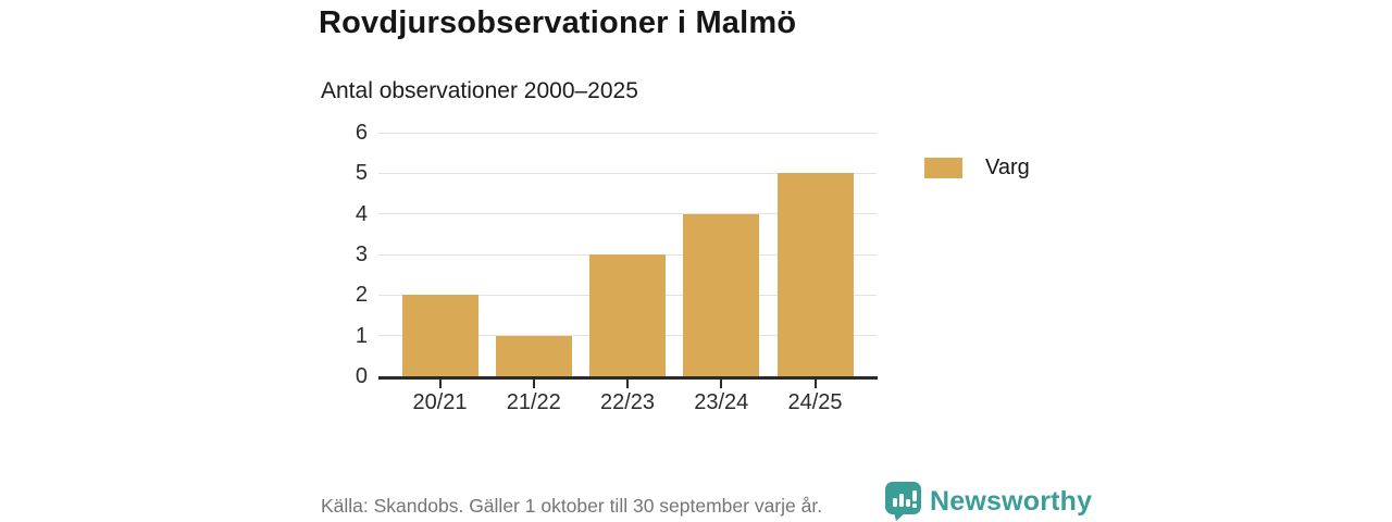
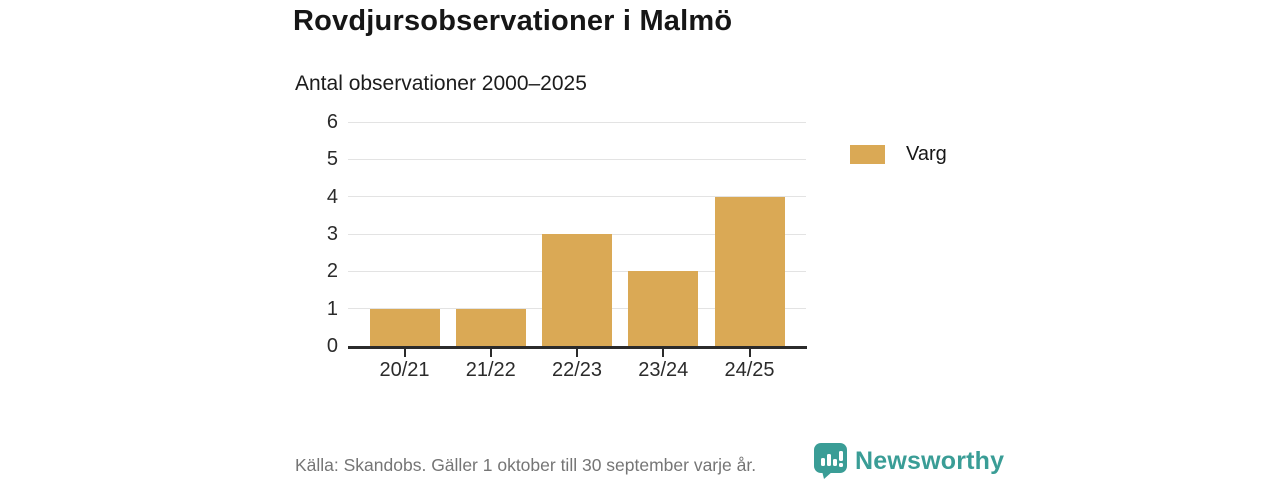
20/21: 2 -> 1
23/24: 4 -> 2
24/25: 5 -> 4
